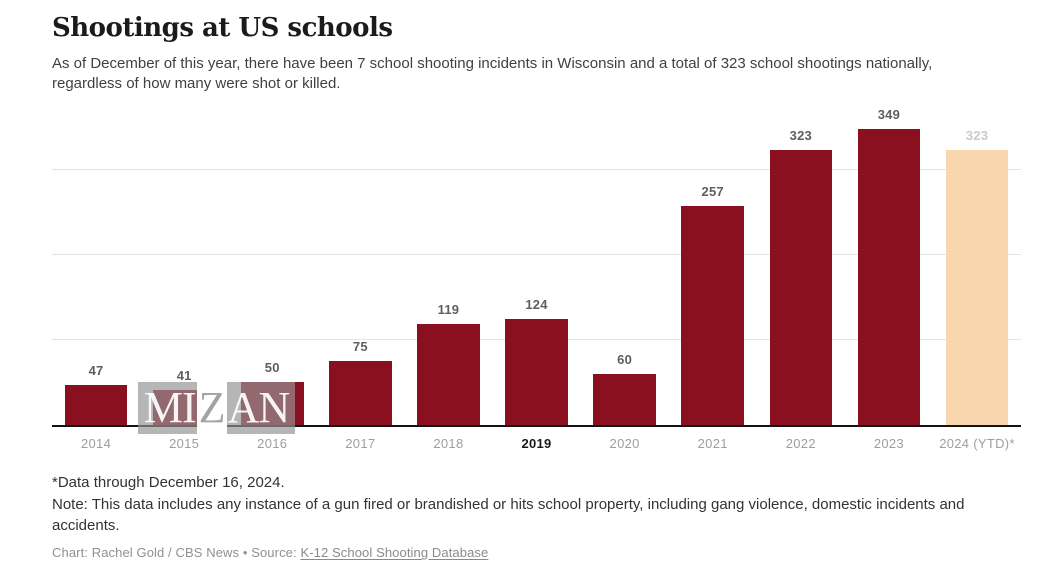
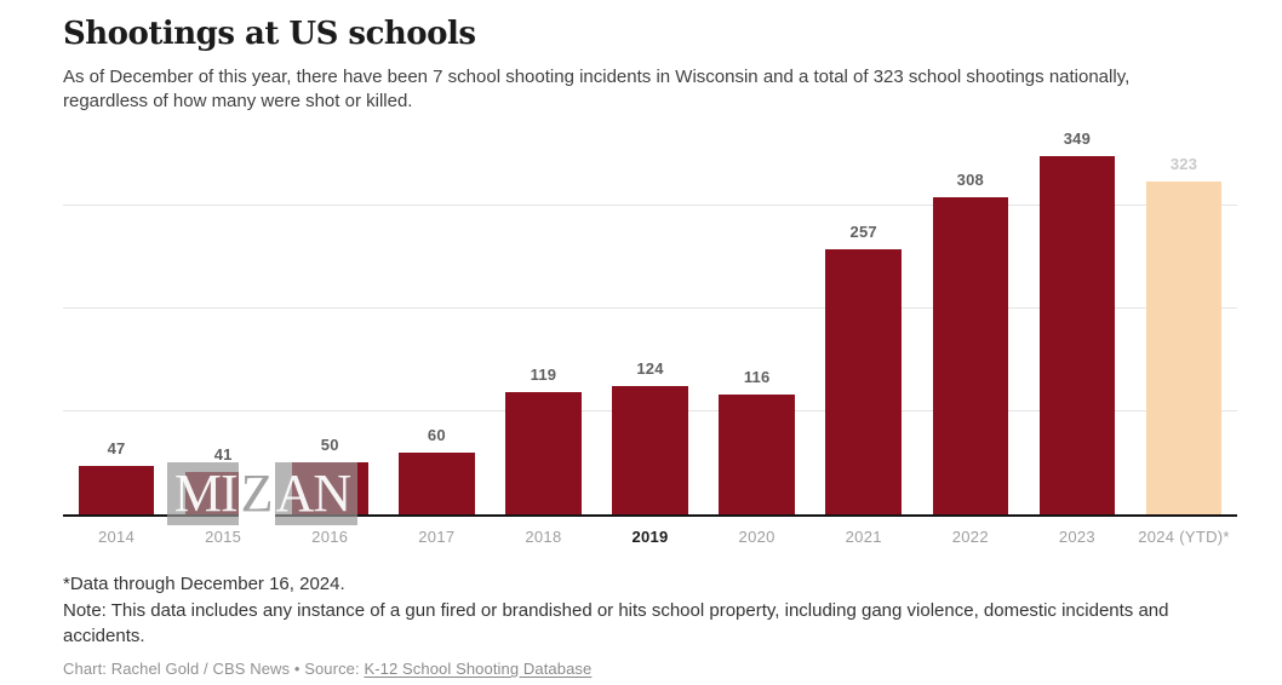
2017: 75 -> 60
2020: 60 -> 116
2022: 323 -> 308
